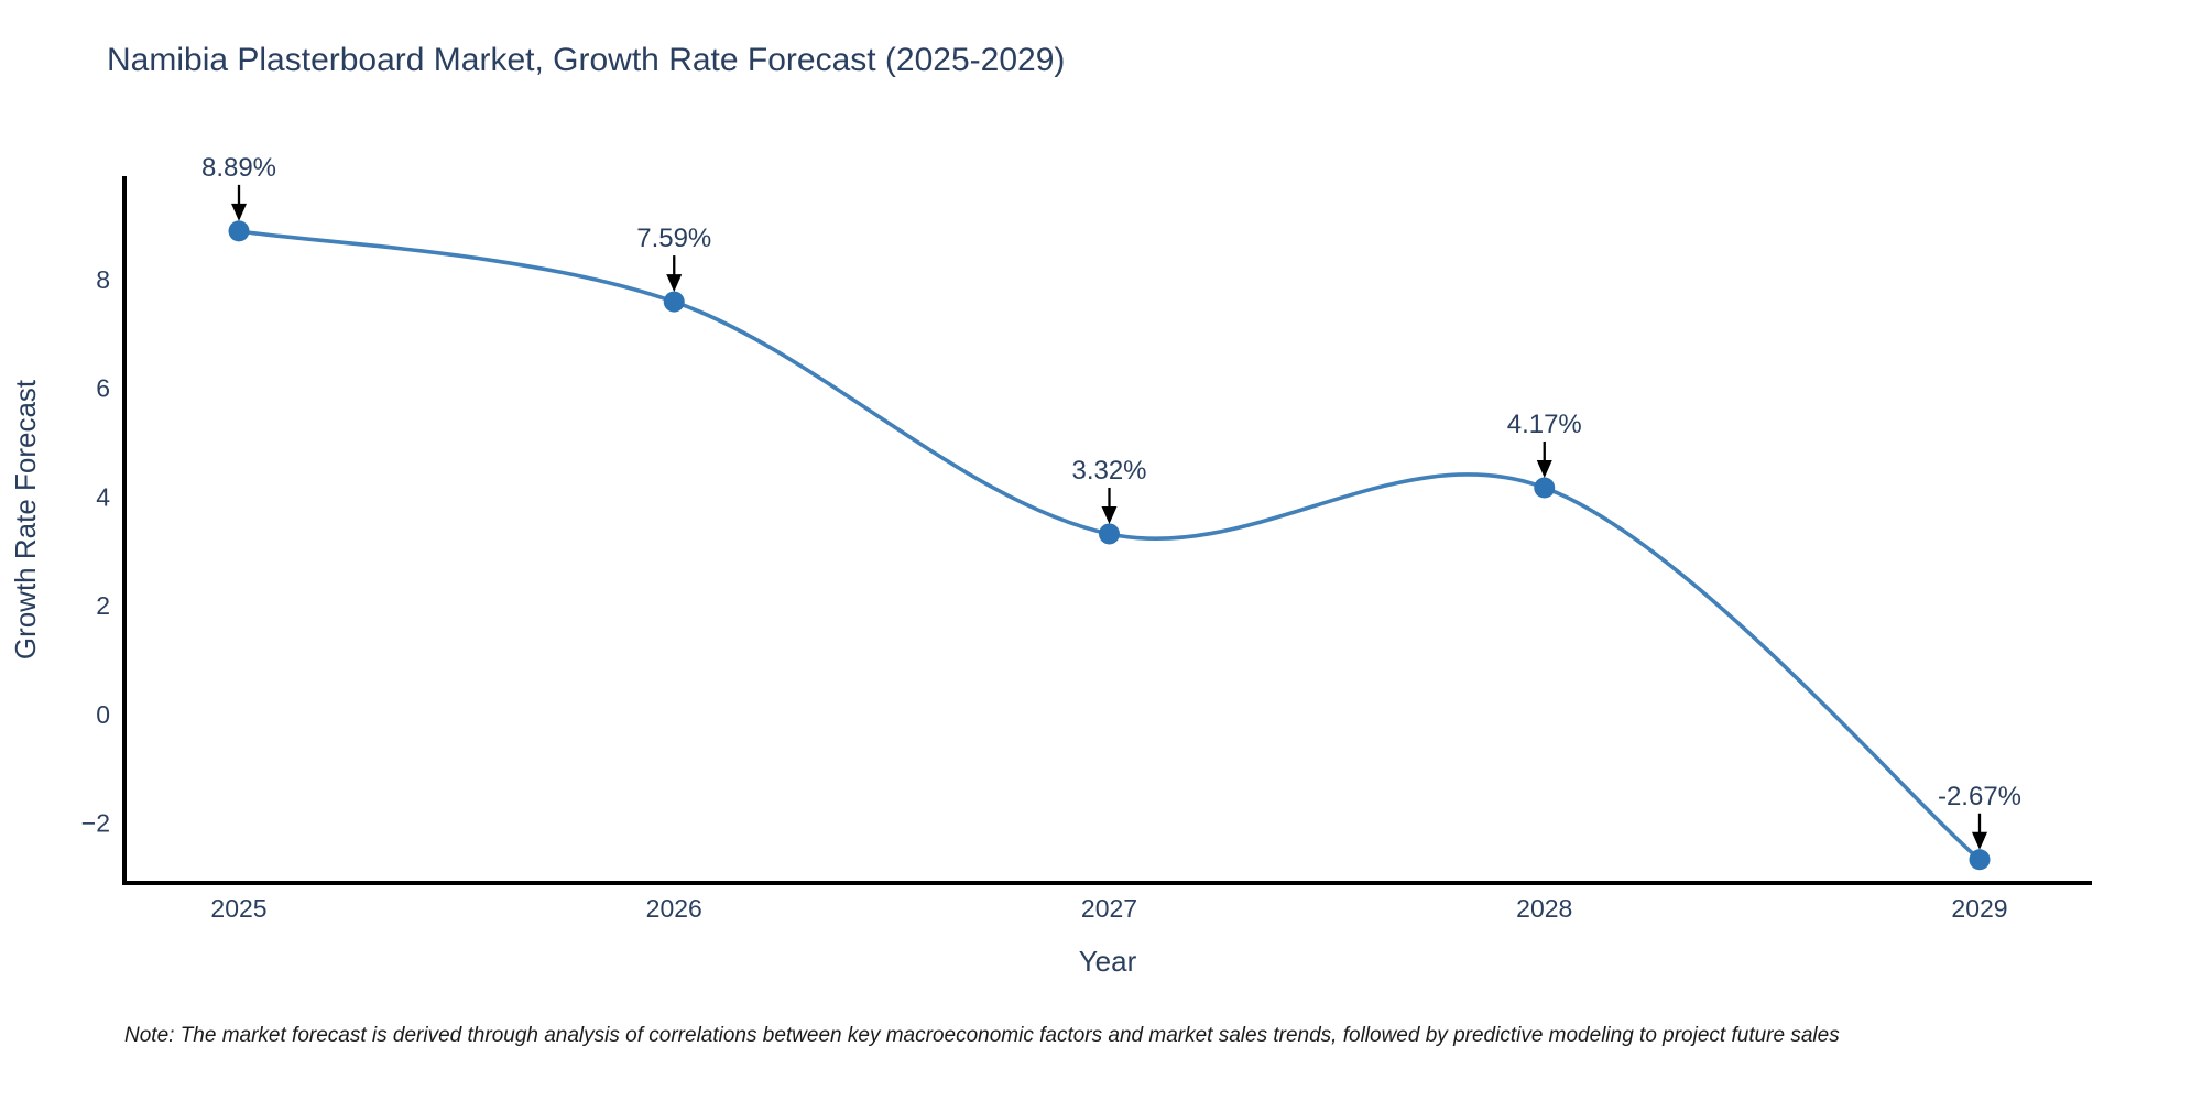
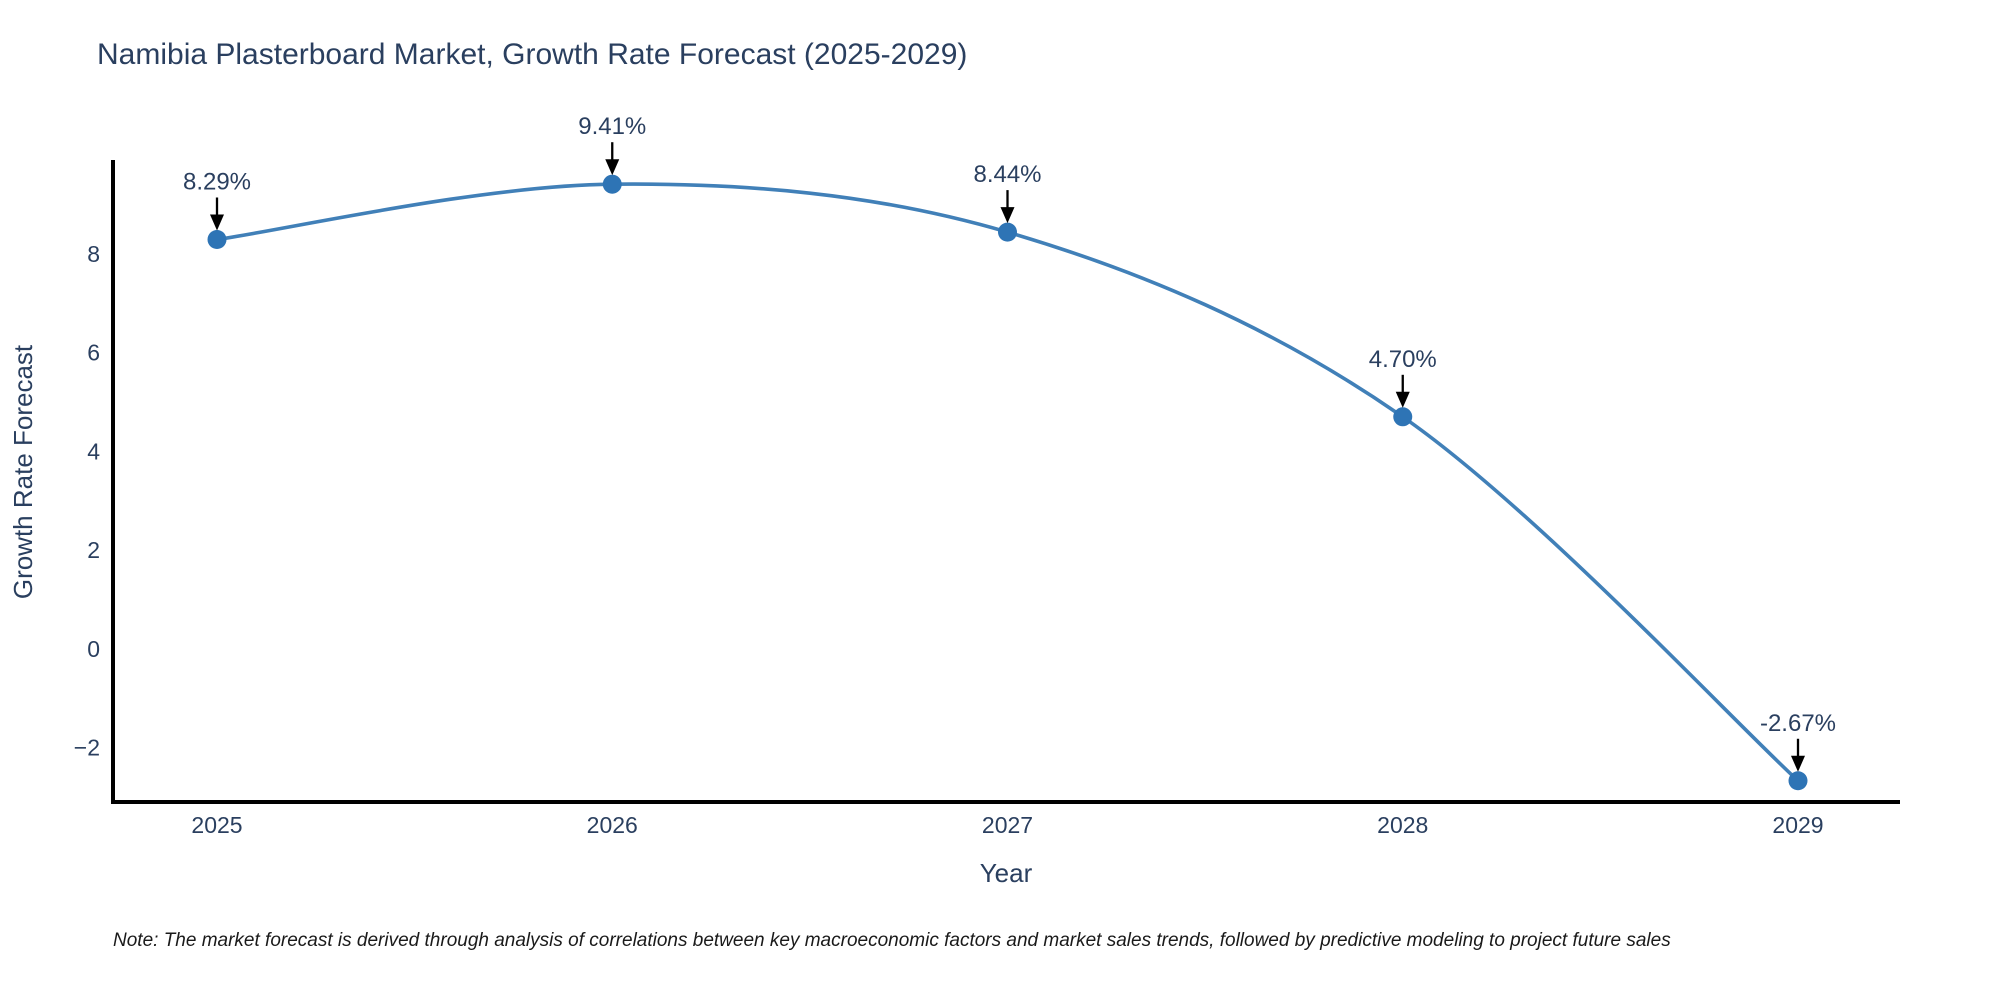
2025: 8.89% -> 8.29%
2026: 7.59% -> 9.41%
2027: 3.32% -> 8.44%
2028: 4.17% -> 4.70%
